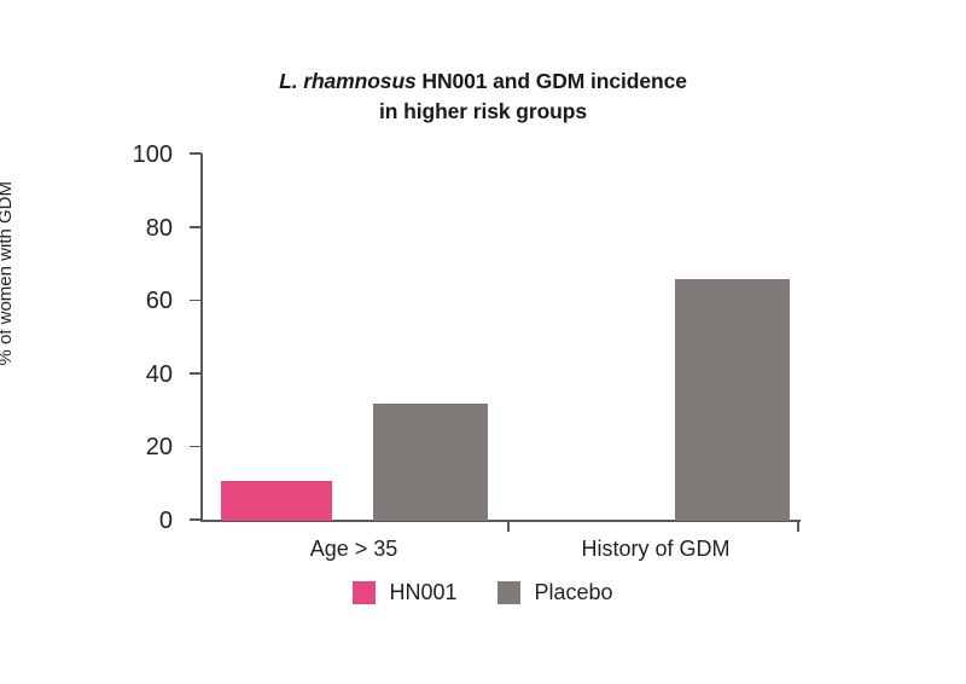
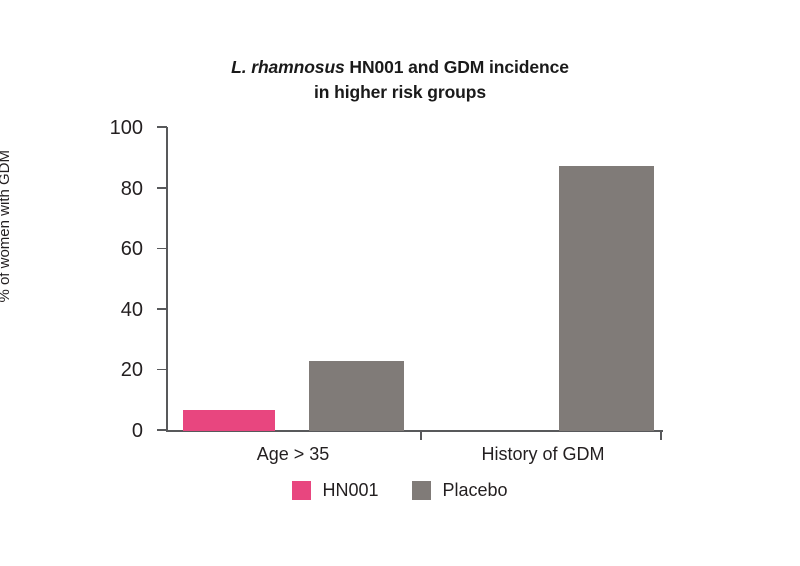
HN001/Age > 35: 11 -> 7
Placebo/Age > 35: 32 -> 23
Placebo/History of GDM: 66 -> 88
